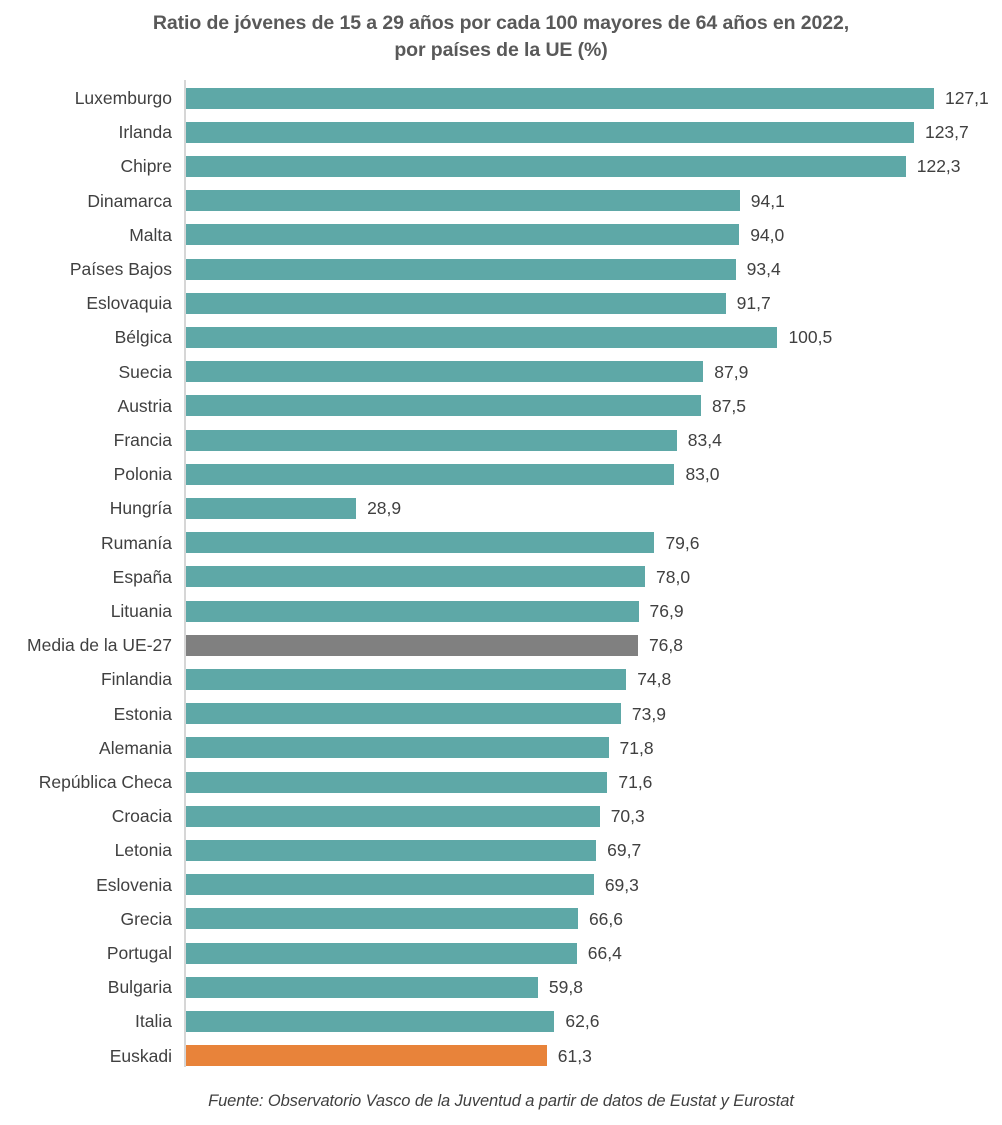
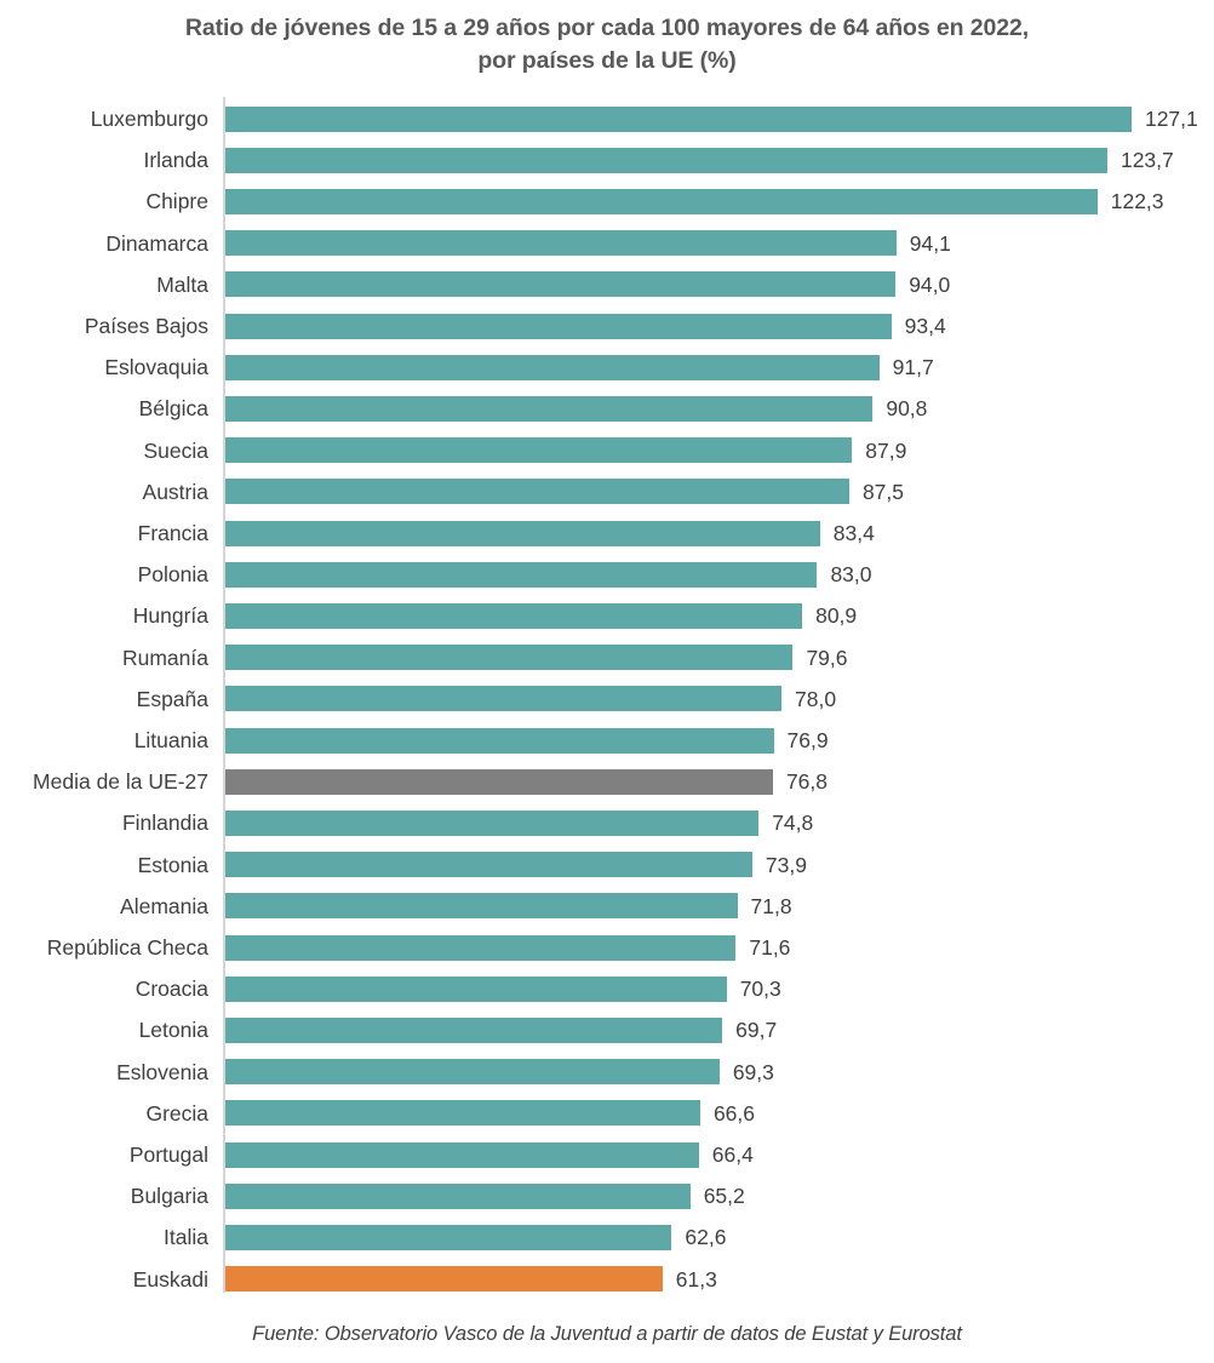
Bélgica: 100,5 -> 90,8
Hungría: 28,9 -> 80,9
Bulgaria: 59,8 -> 65,2
